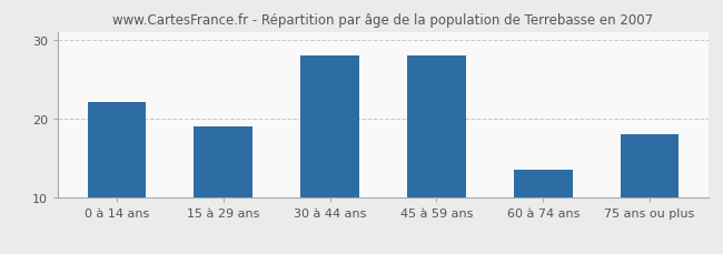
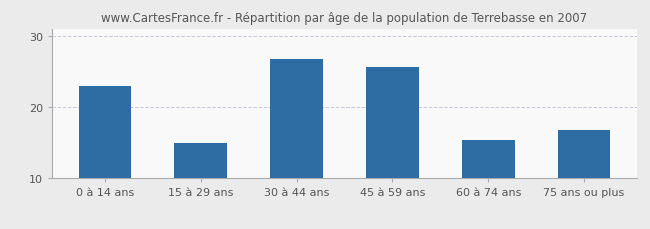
0 à 14 ans: 22.2 -> 23.0
15 à 29 ans: 19.0 -> 15.0
30 à 44 ans: 28.0 -> 26.8
45 à 59 ans: 28.0 -> 25.6
60 à 74 ans: 13.5 -> 15.4
75 ans ou plus: 18.0 -> 16.8
